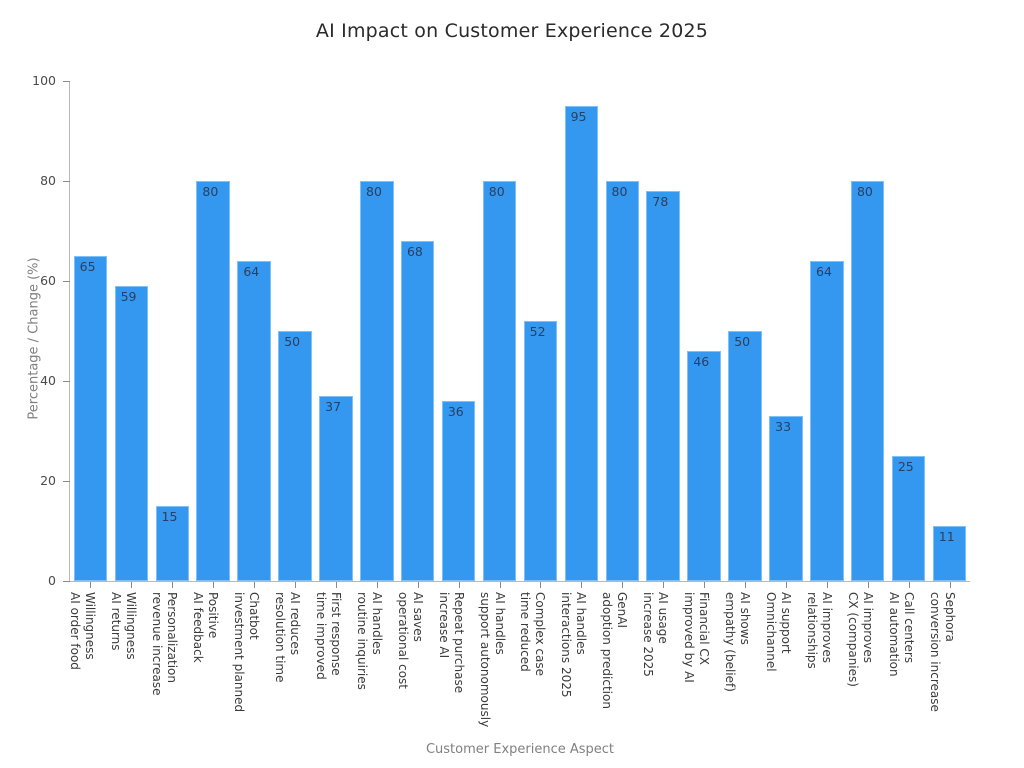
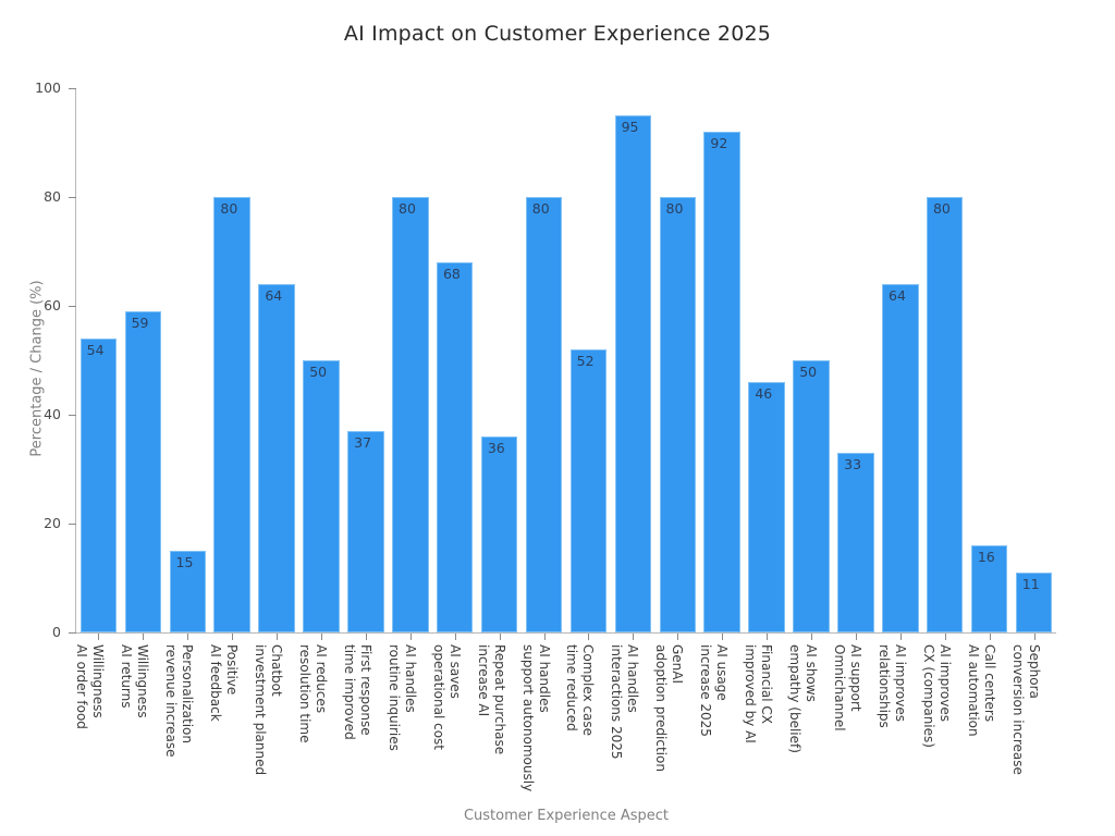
Willingness AI order food: 65 -> 54
AI usage increase 2025: 78 -> 92
Call centers AI automation: 25 -> 16
